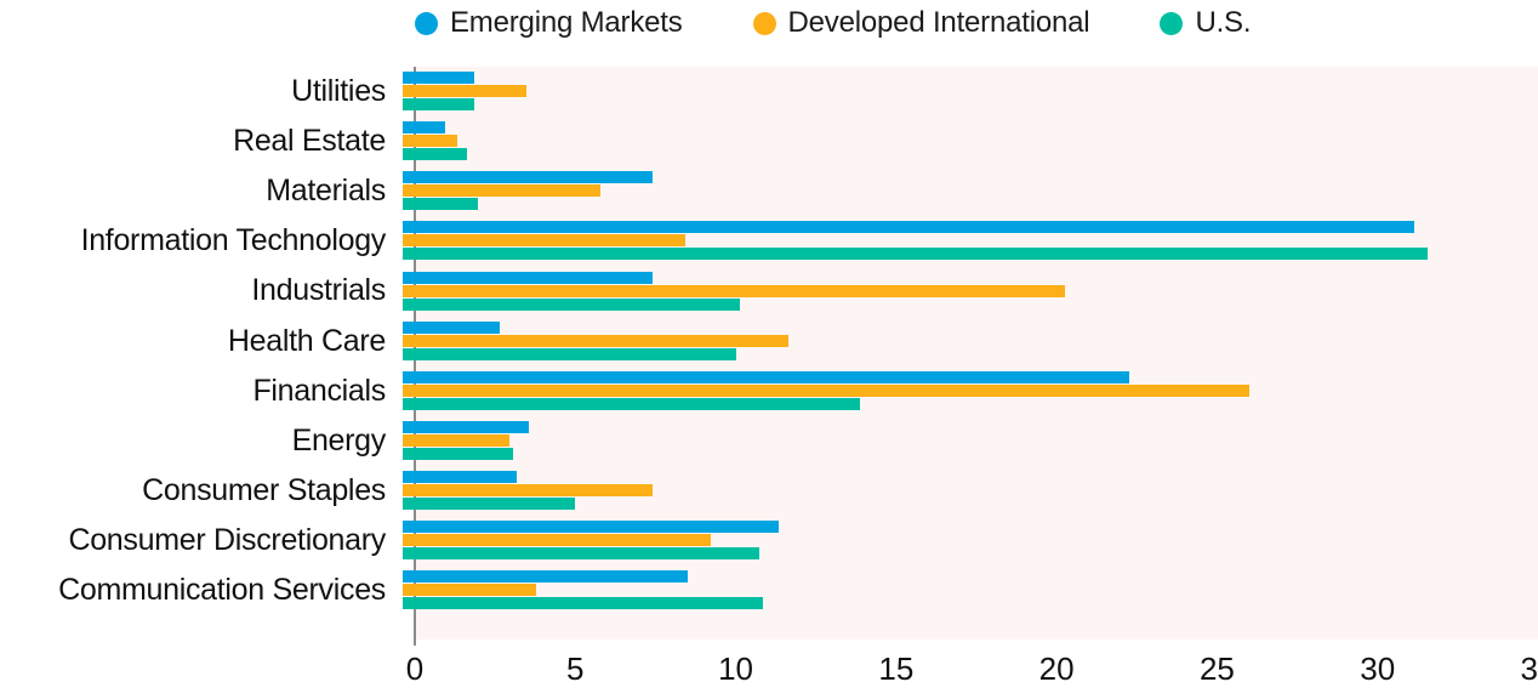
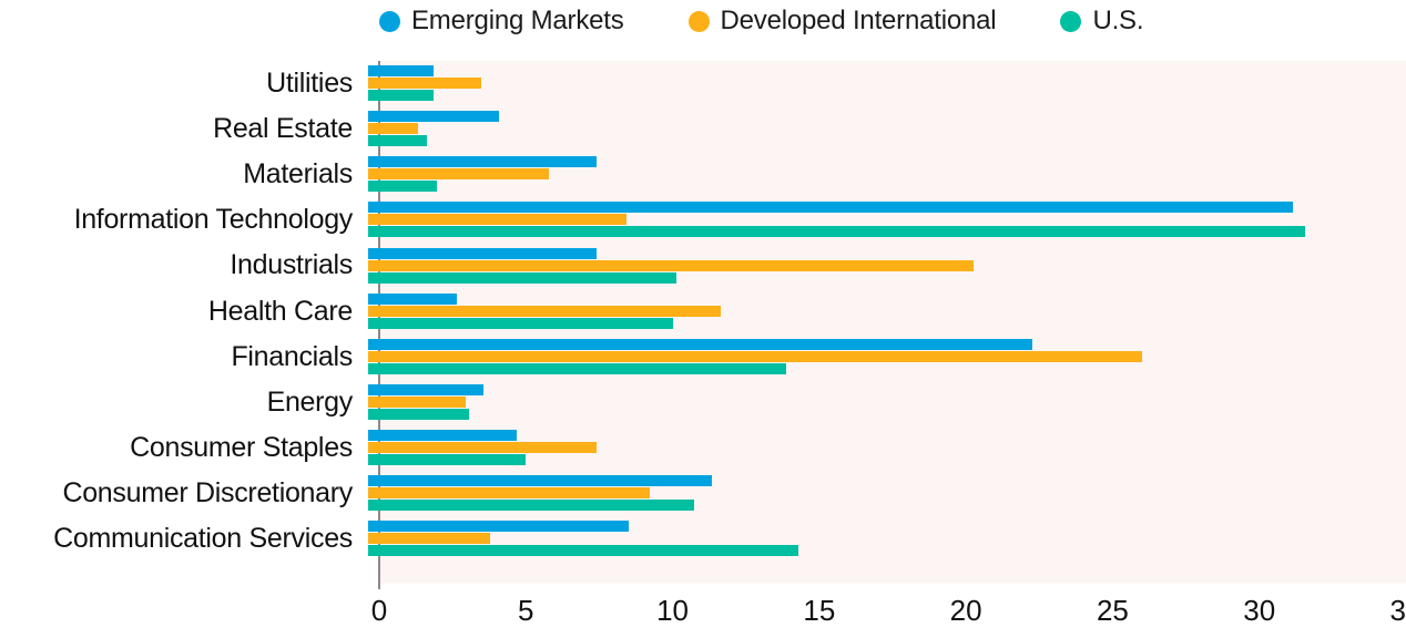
Emerging Markets/Real Estate: 1.3 -> 4.4
Emerging Markets/Consumer Staples: 3.5 -> 5.0
U.S./Communication Services: 11.1 -> 14.5
